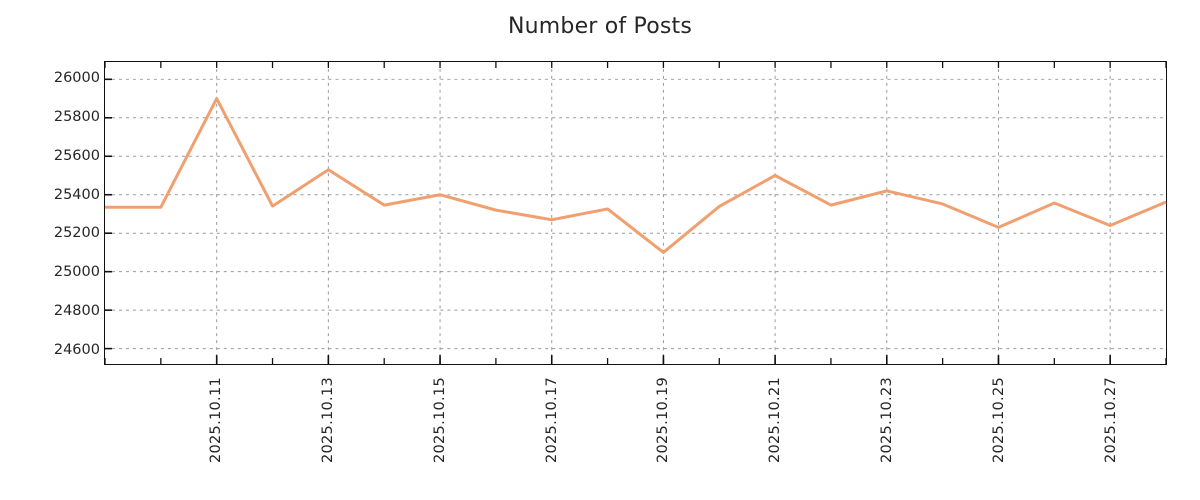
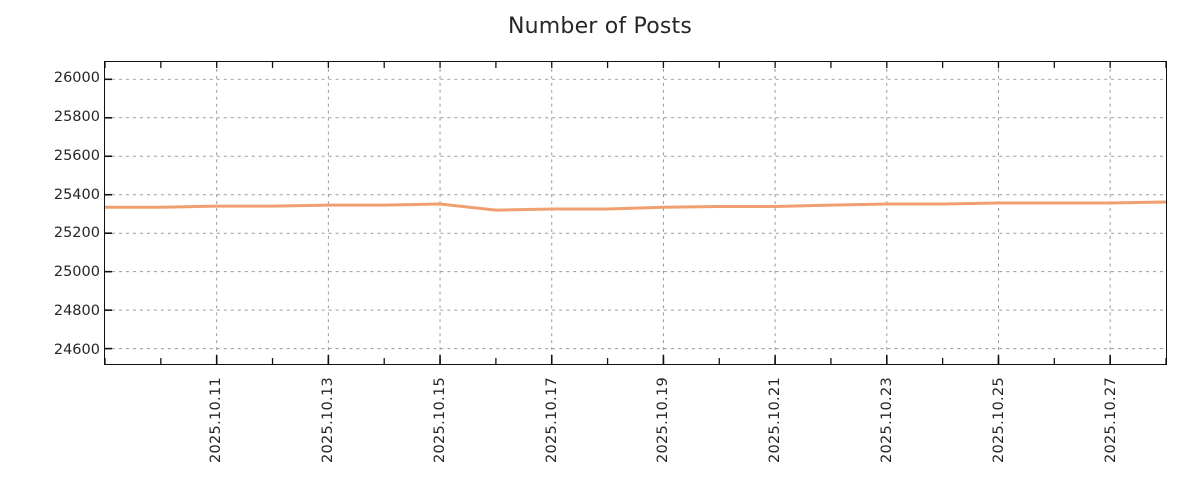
2025.10.11: 25900 -> 25340
2025.10.13: 25530 -> 25350
2025.10.15: 25400 -> 25350
2025.10.17: 25270 -> 25330
2025.10.19: 25100 -> 25340
2025.10.21: 25500 -> 25340
2025.10.23: 25420 -> 25350
2025.10.25: 25230 -> 25360
2025.10.27: 25240 -> 25360
